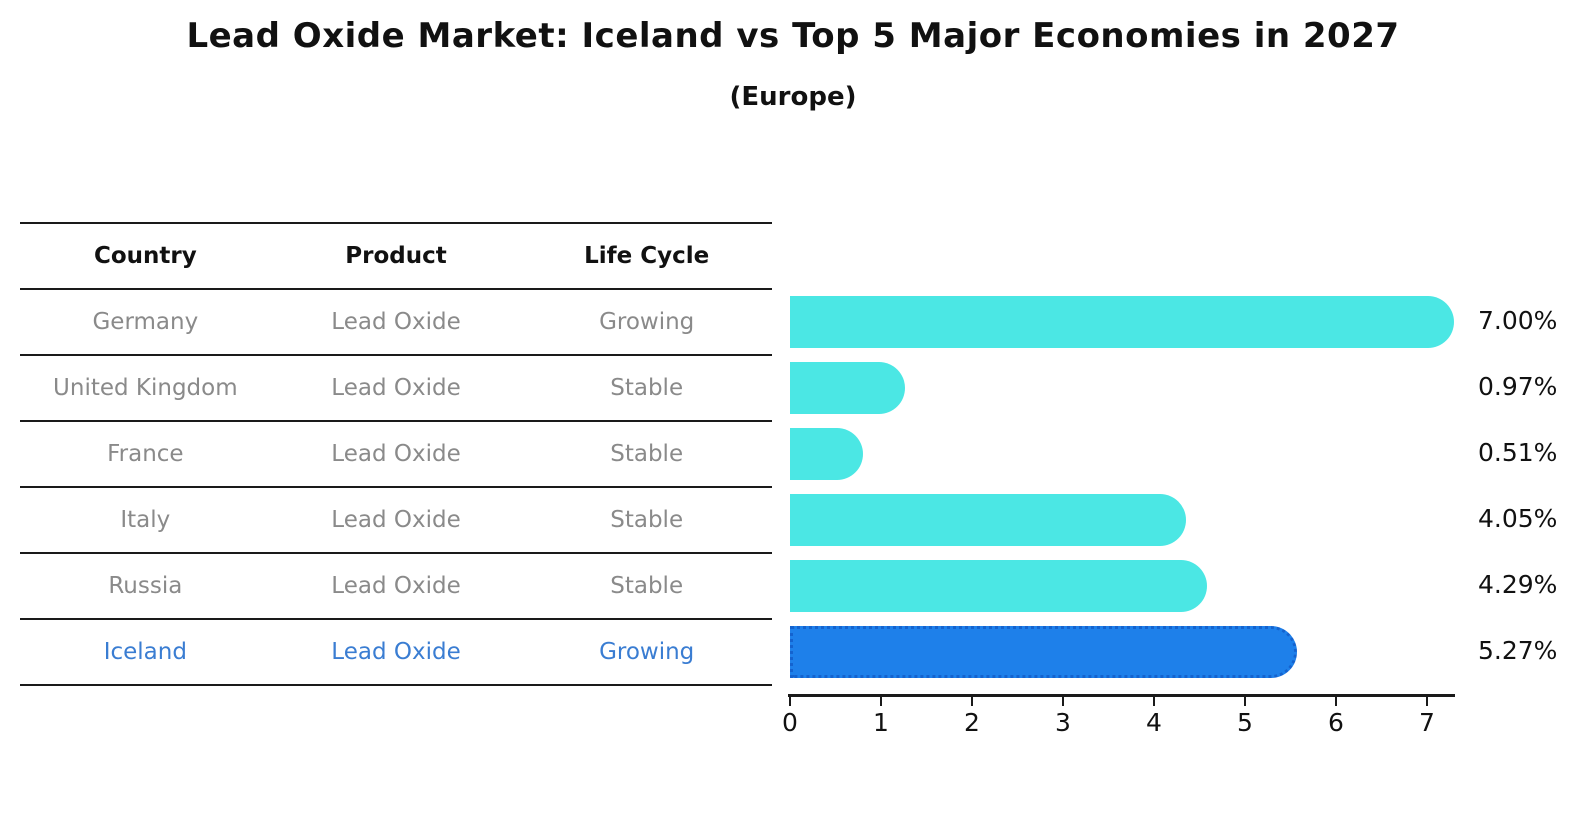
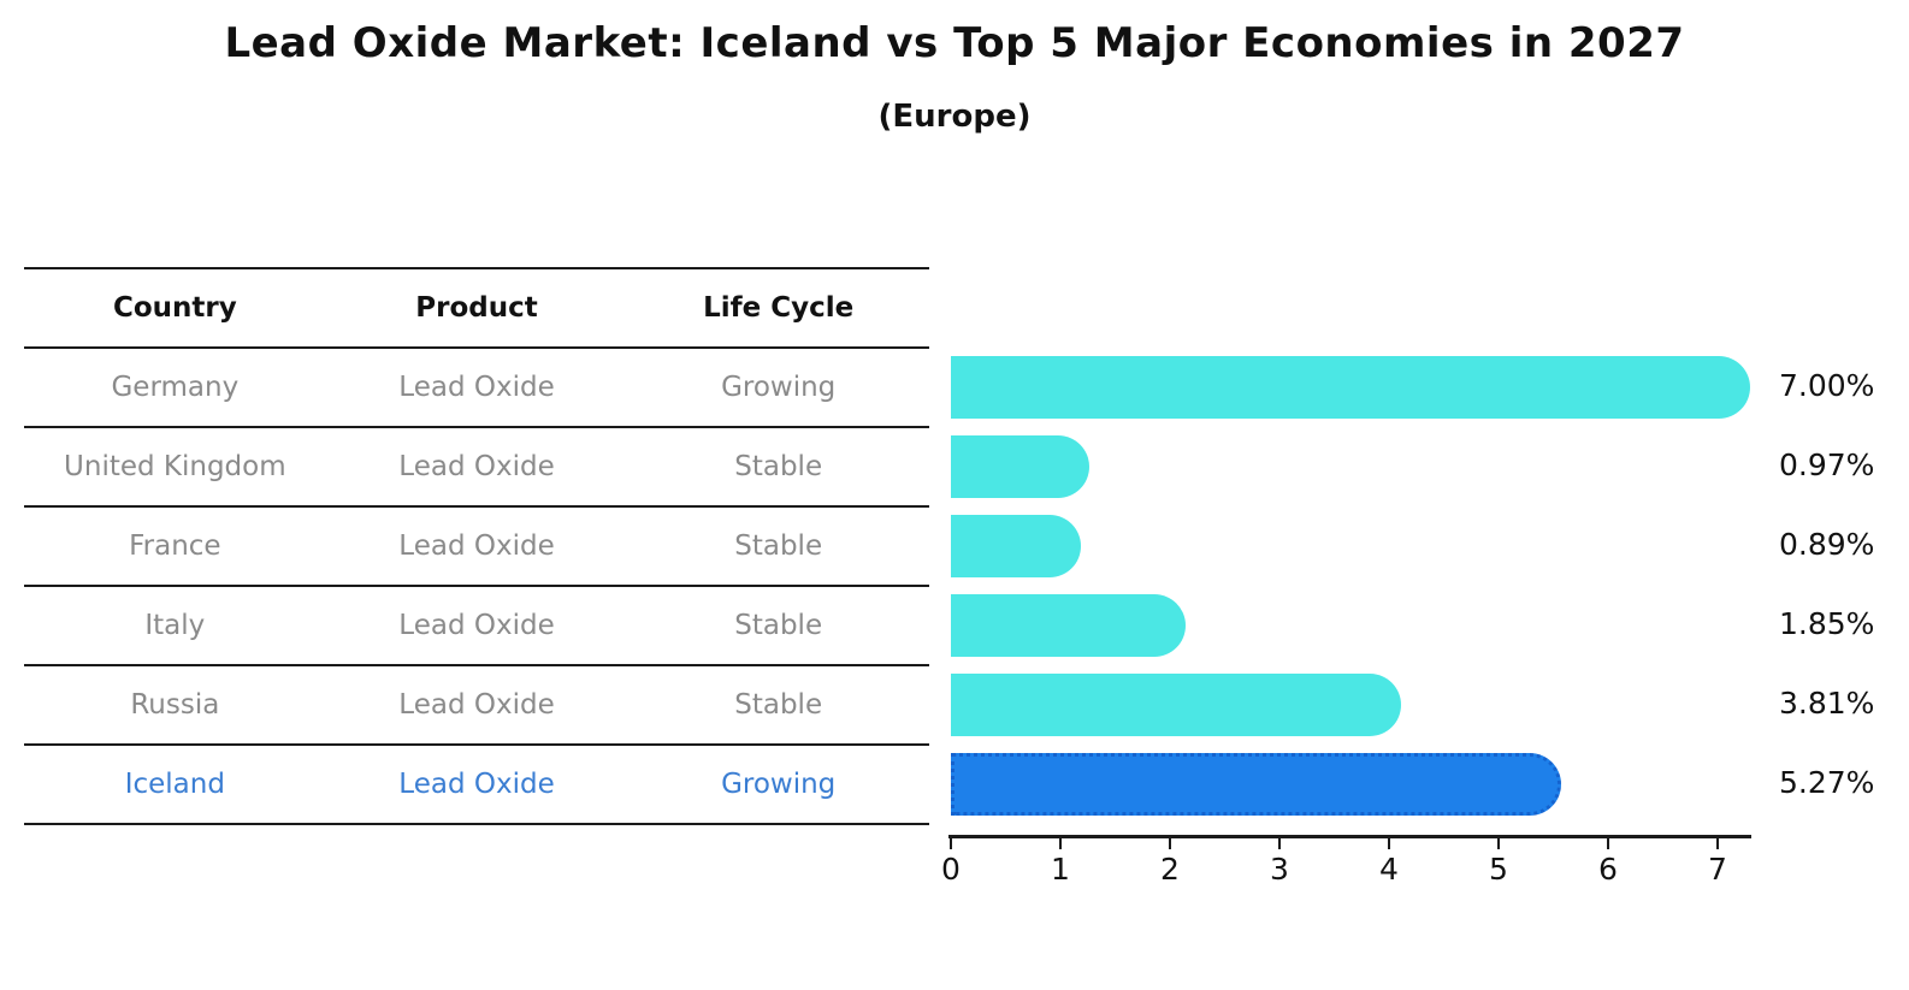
France: 0.51% -> 0.89%
Italy: 4.05% -> 1.85%
Russia: 4.29% -> 3.81%
